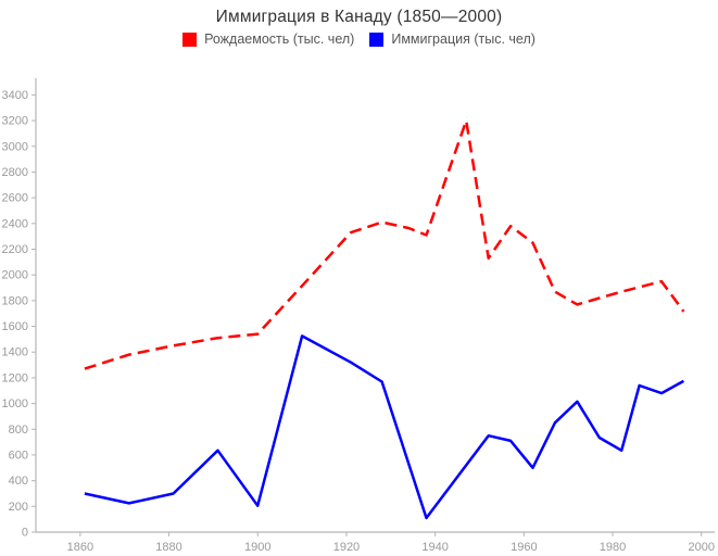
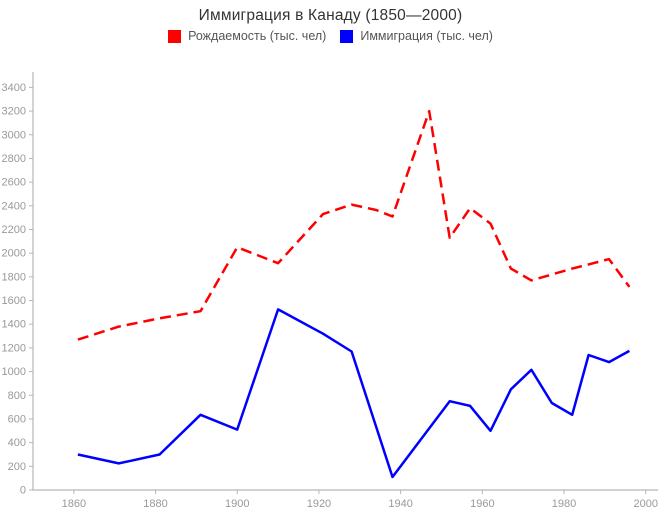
Рождаемость (тыс. чел)/1900: 1540 -> 2050
Иммиграция (тыс. чел)/1900: 200 -> 510
